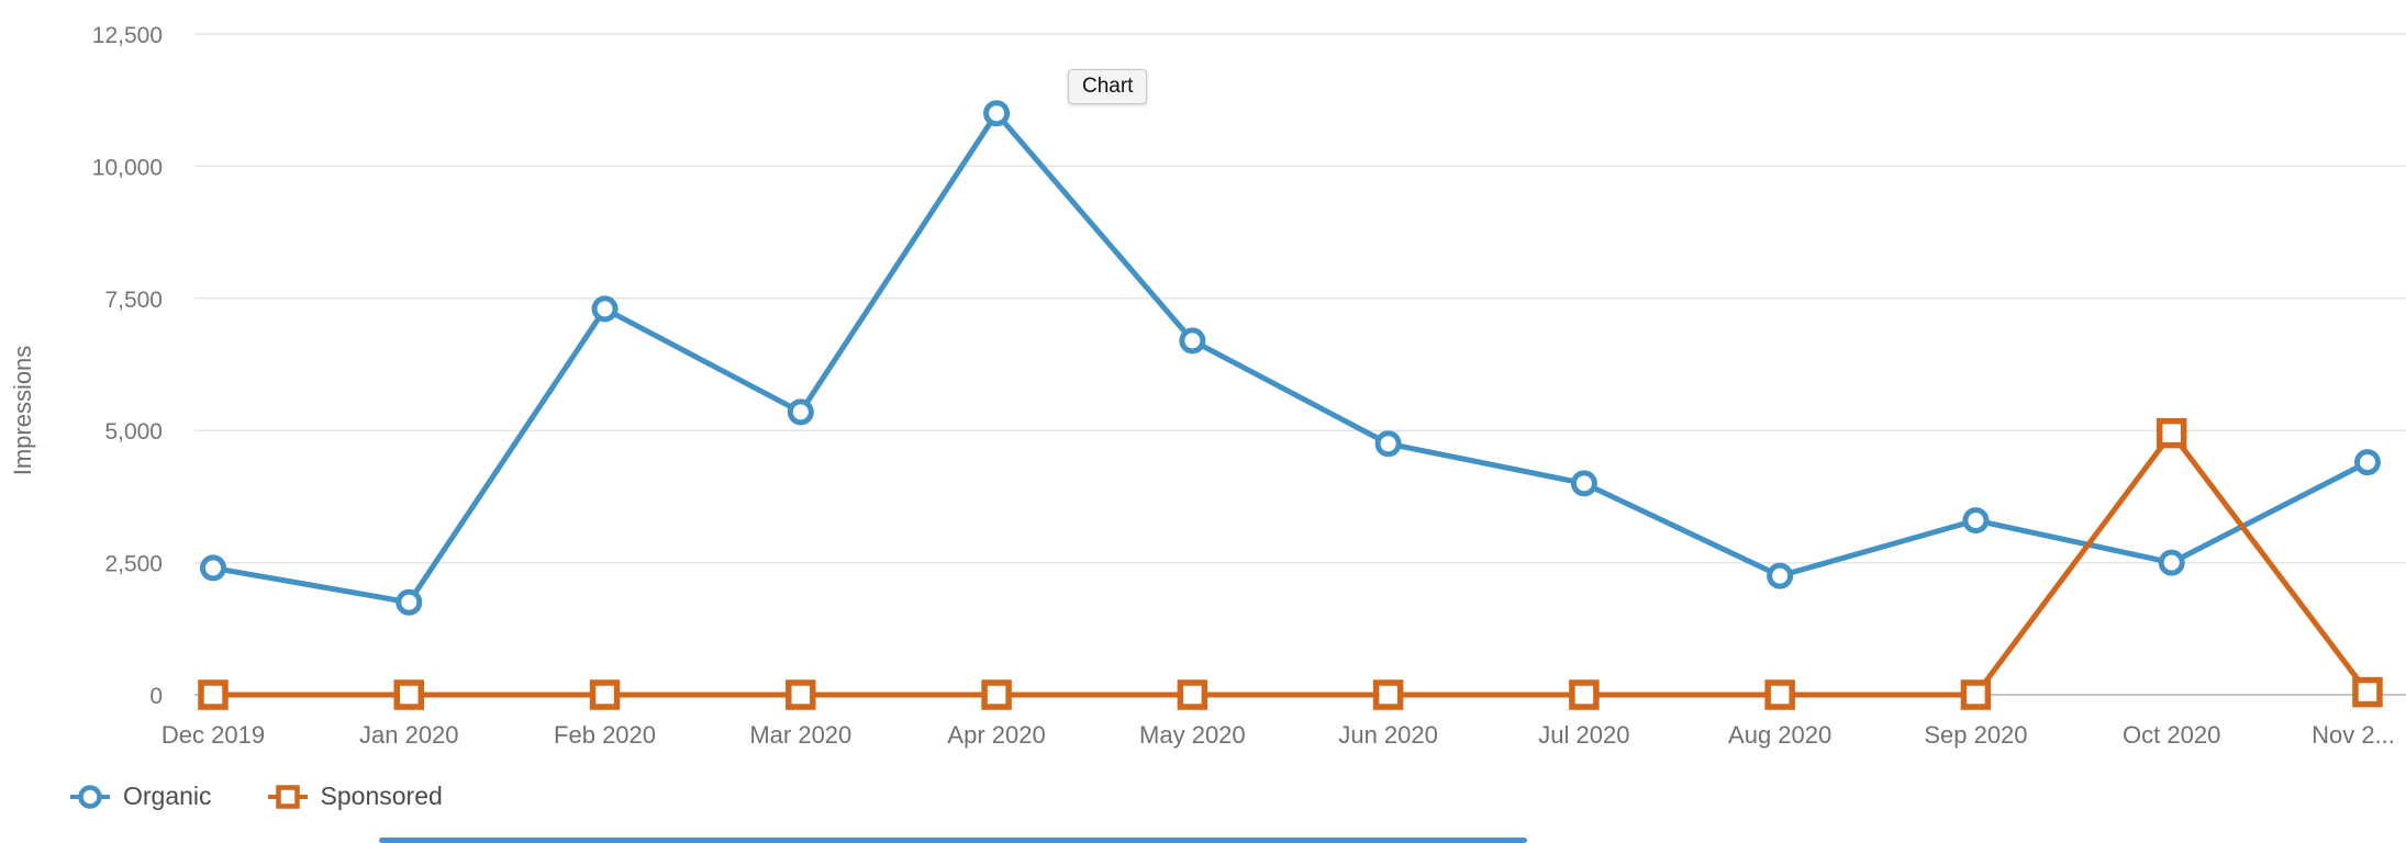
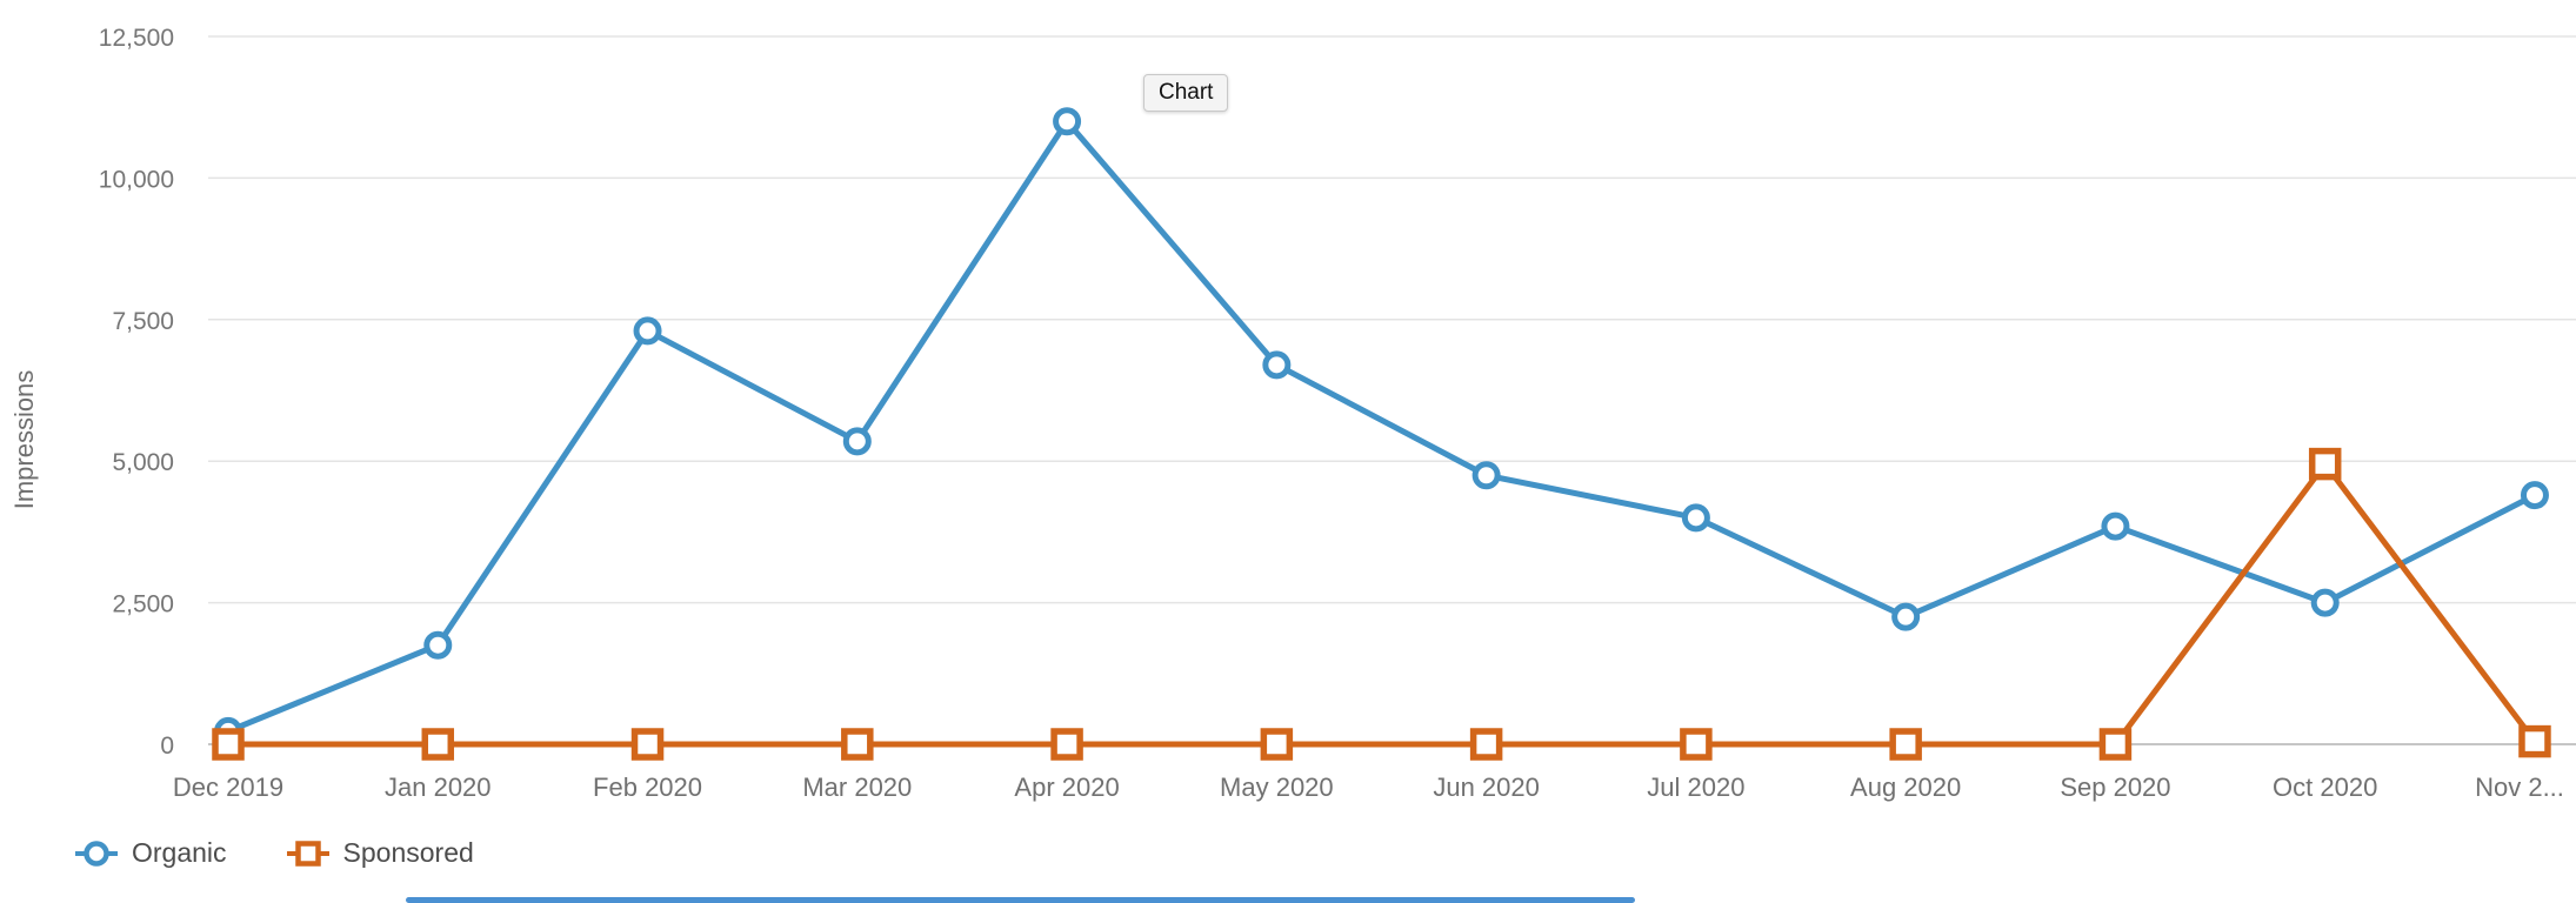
Organic/Dec 2019: 2400 -> 200
Organic/Sep 2020: 3300 -> 3800
